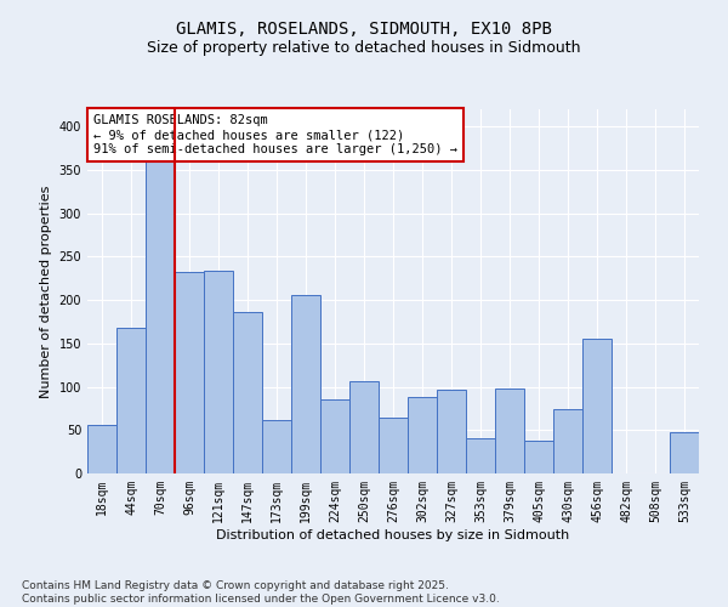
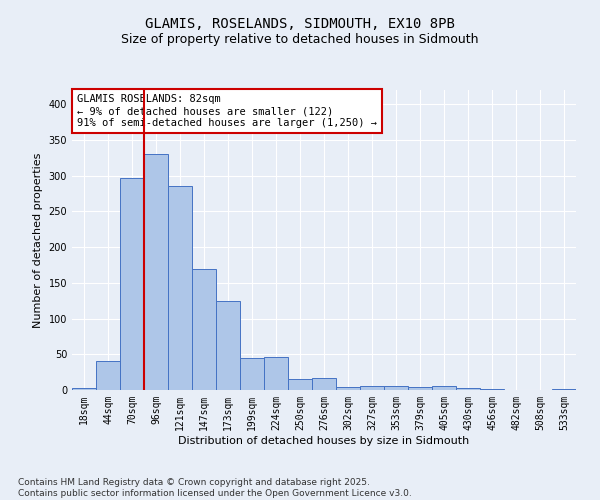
18sqm: 56 -> 3
44sqm: 168 -> 40
70sqm: 360 -> 297
96sqm: 232 -> 330
121sqm: 234 -> 285
147sqm: 186 -> 170
173sqm: 62 -> 125
199sqm: 206 -> 45
224sqm: 86 -> 46
250sqm: 106 -> 16
276sqm: 64 -> 17
302sqm: 88 -> 4
327sqm: 96 -> 6
353sqm: 40 -> 5
379sqm: 98 -> 4
405sqm: 38 -> 6
430sqm: 74 -> 3
456sqm: 156 -> 1
533sqm: 48 -> 1
